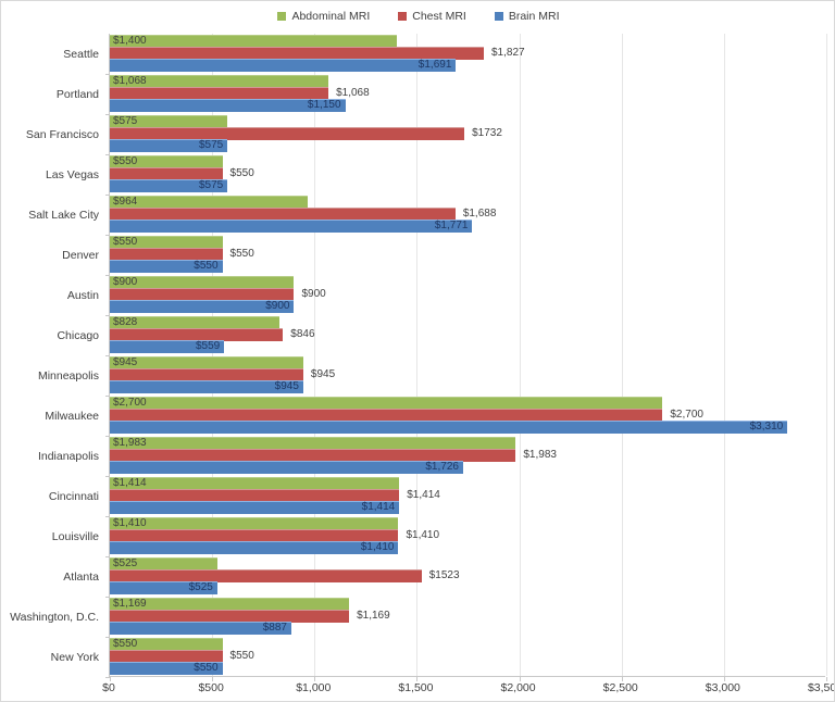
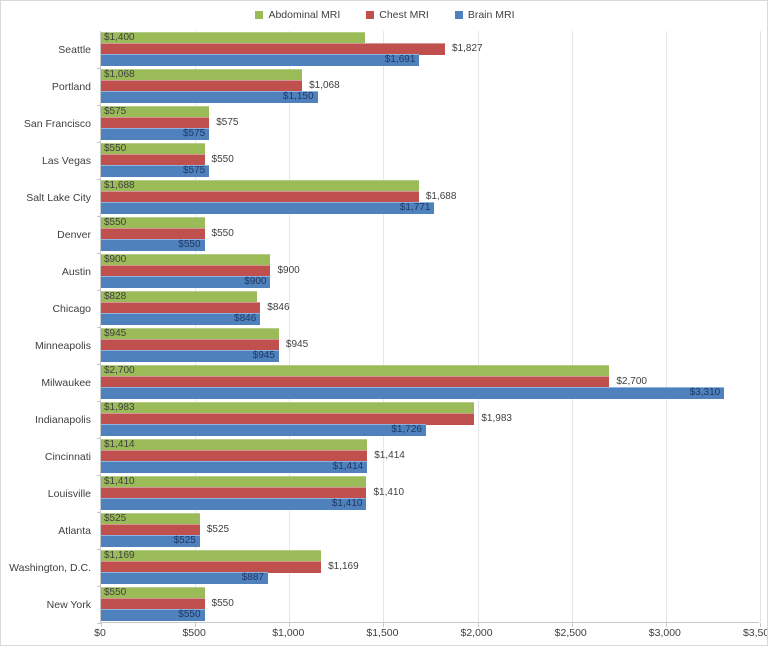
Chest MRI/San Francisco: $1732 -> $575
Abdominal MRI/Salt Lake City: $964 -> $1,688
Brain MRI/Chicago: $559 -> $846
Chest MRI/Atlanta: $1523 -> $525
